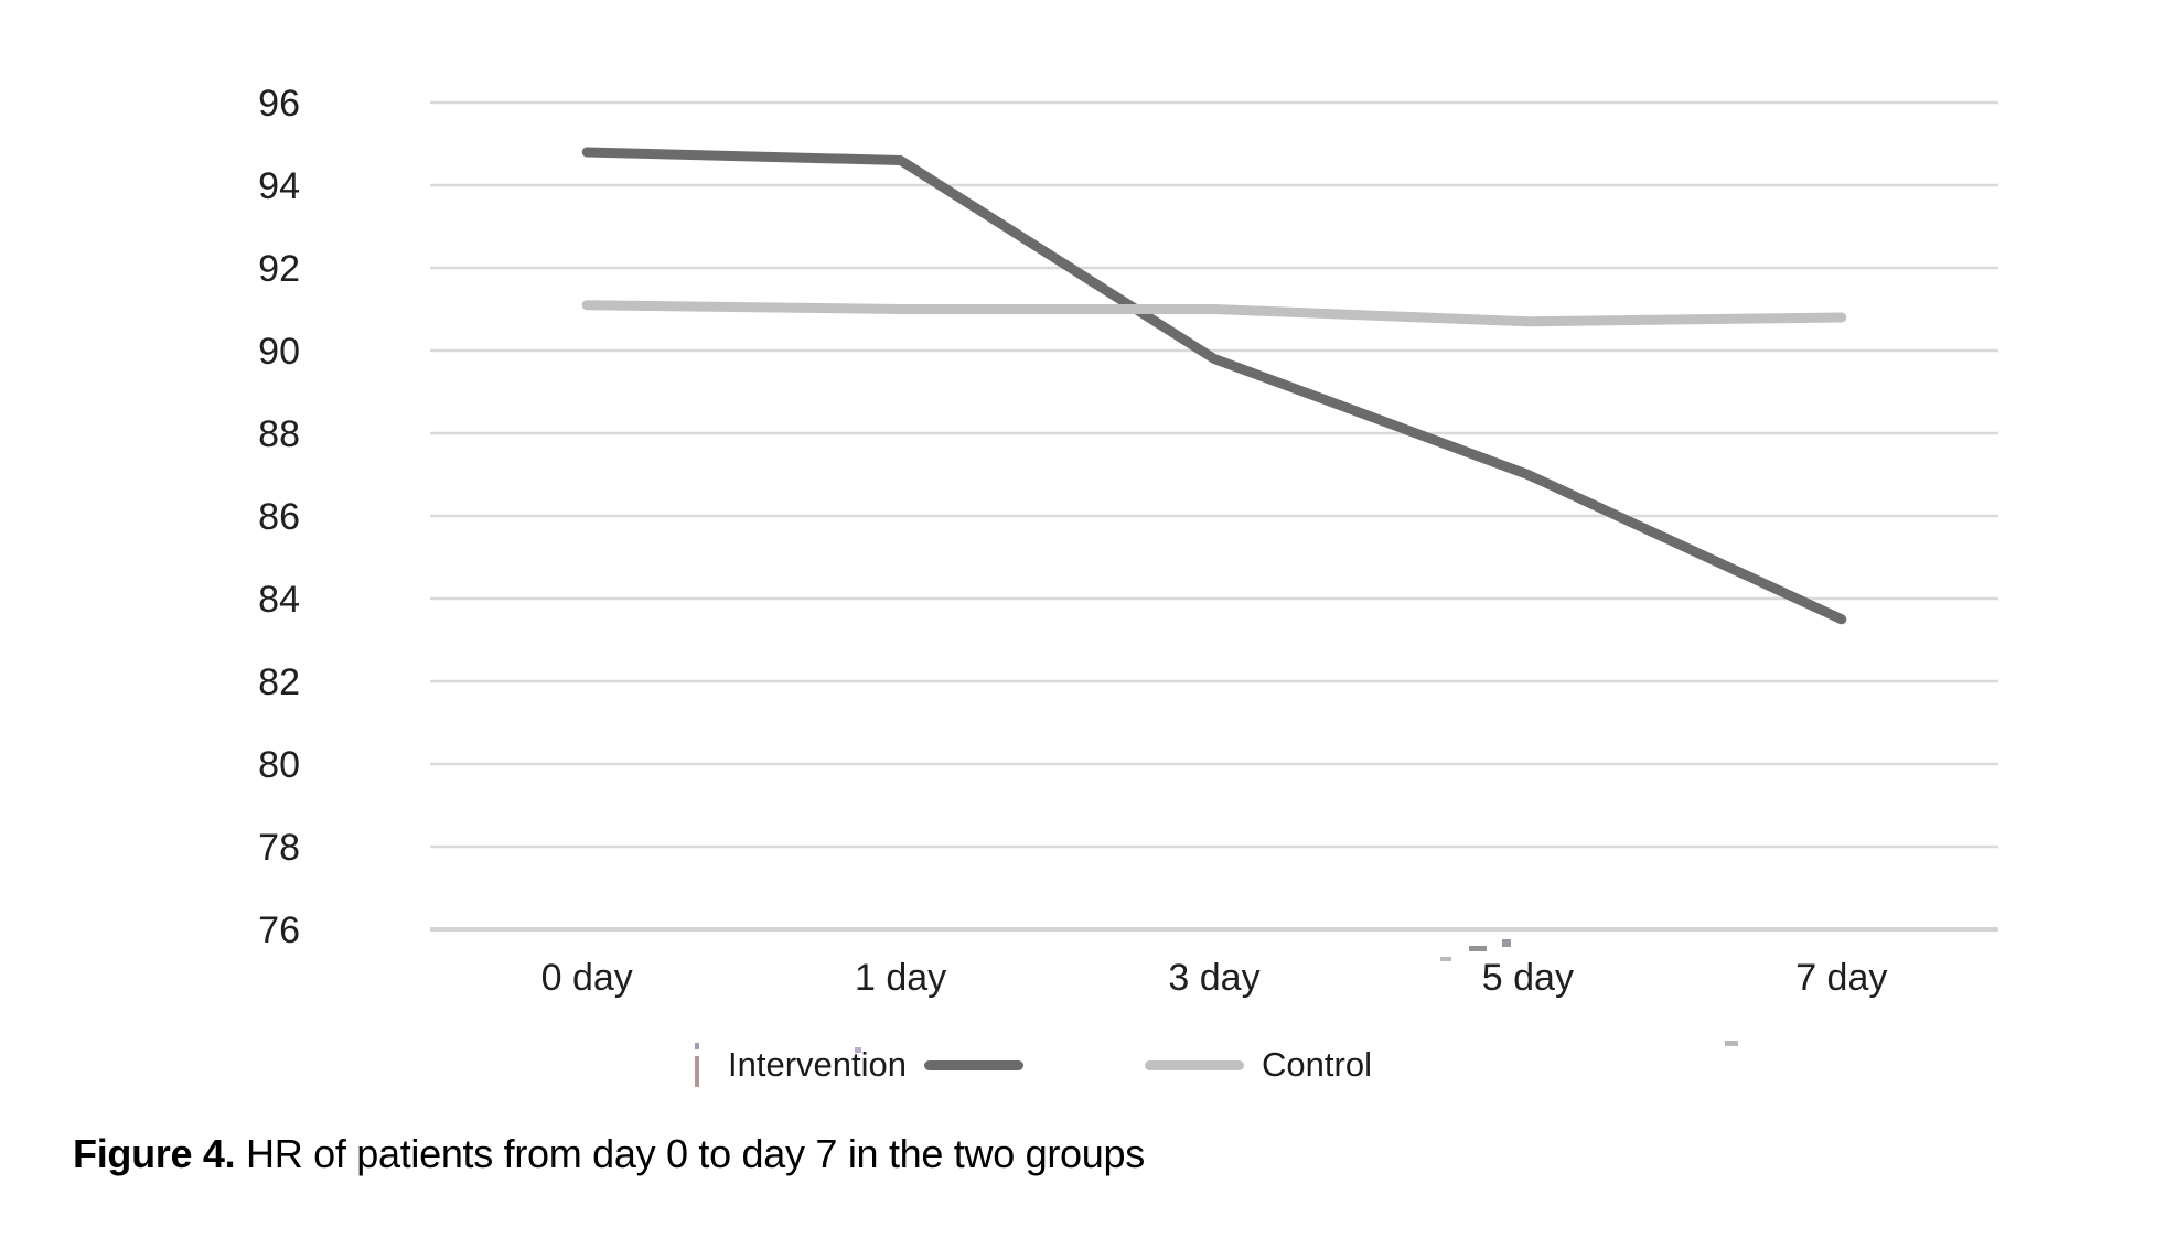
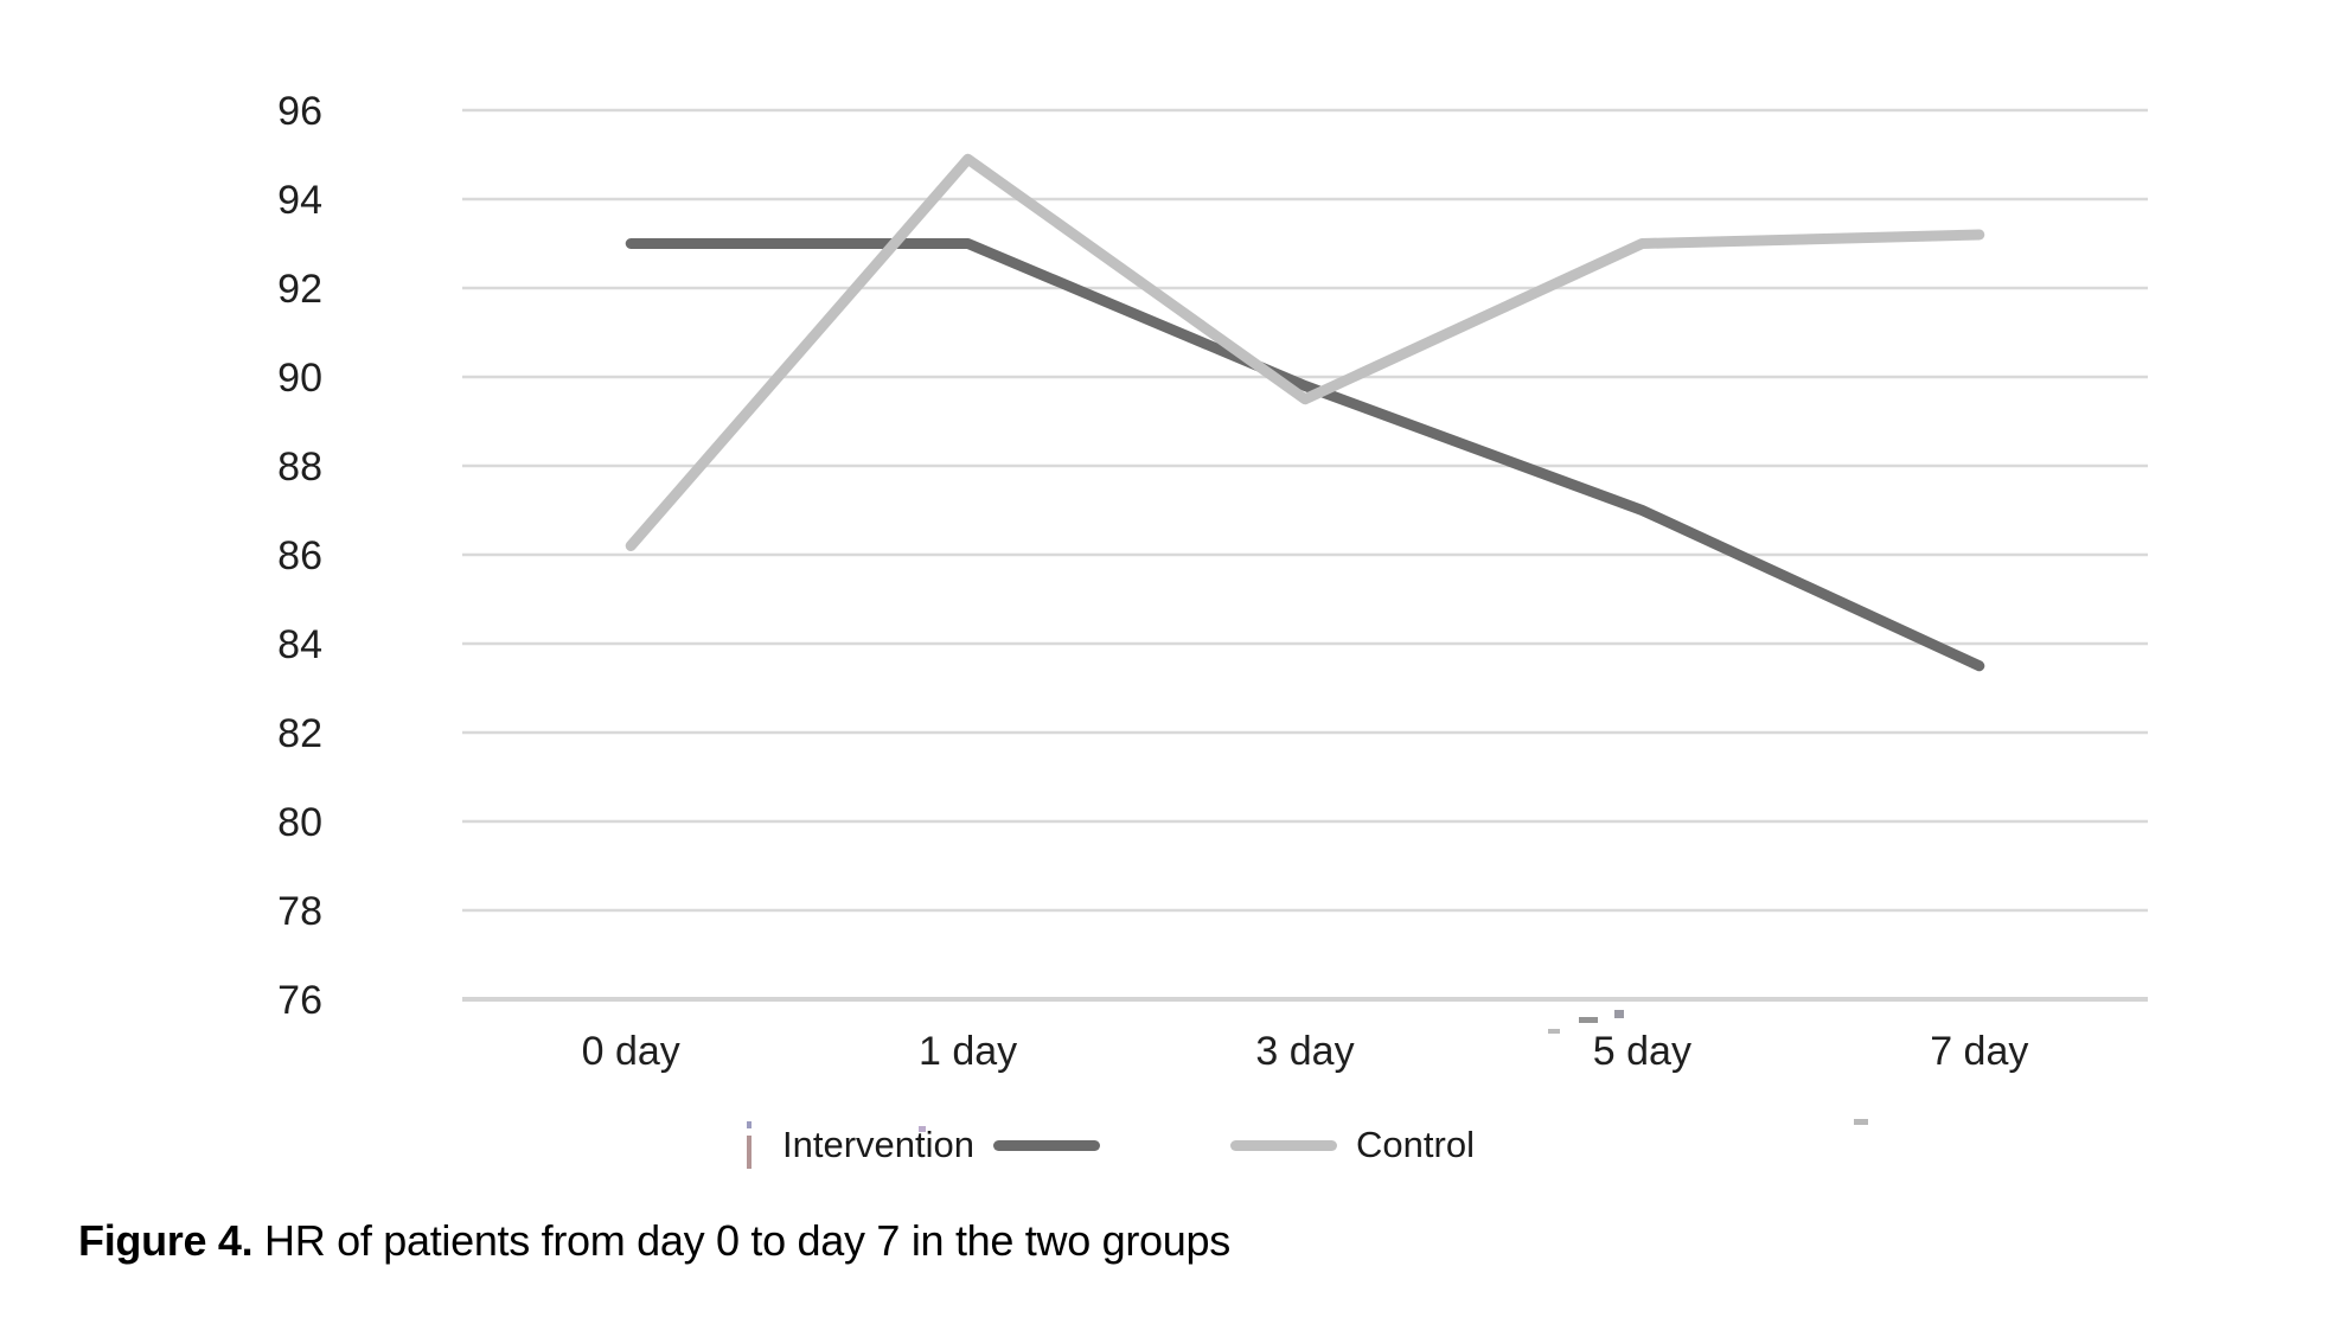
Intervention/0 day: 94.8 -> 93.0
Control/0 day: 91.1 -> 86.2
Intervention/1 day: 94.6 -> 93.0
Control/1 day: 91.0 -> 94.9
Control/3 day: 91.0 -> 89.5
Control/5 day: 90.7 -> 93.0
Control/7 day: 90.8 -> 93.2
